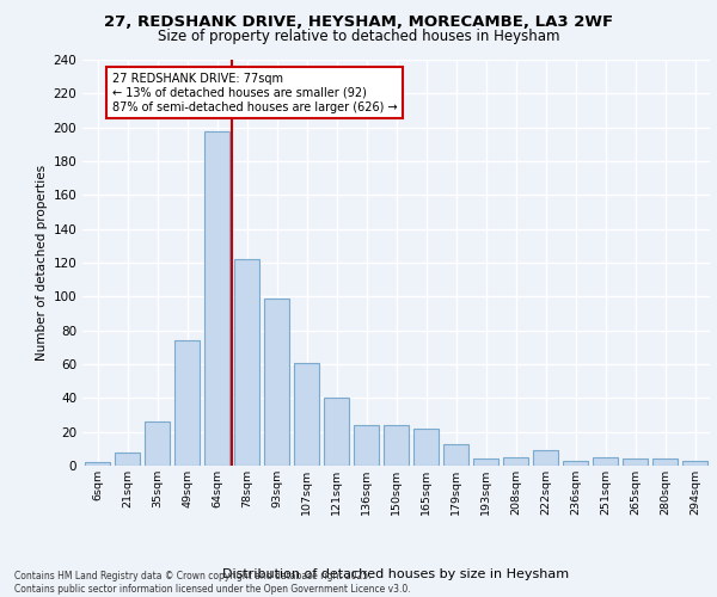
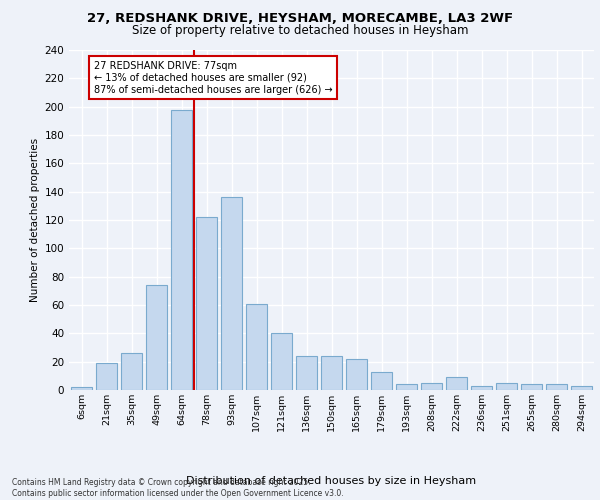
21sqm: 8 -> 19
93sqm: 99 -> 136
